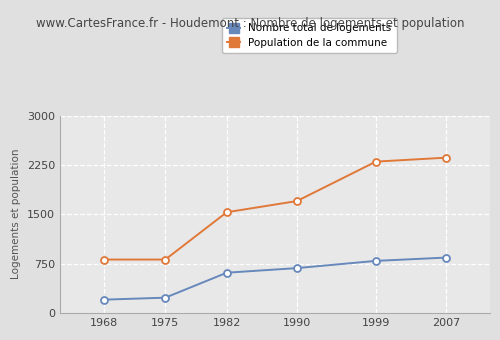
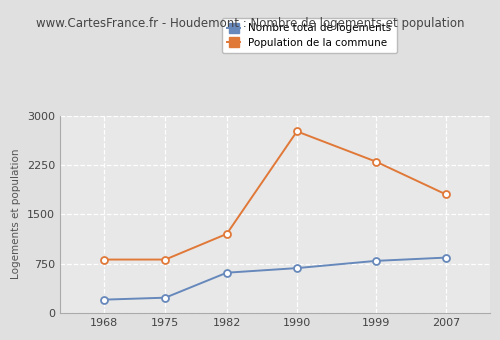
Population de la commune/1982: 1530 -> 1200
Population de la commune/1990: 1700 -> 2760
Population de la commune/2007: 2360 -> 1800
